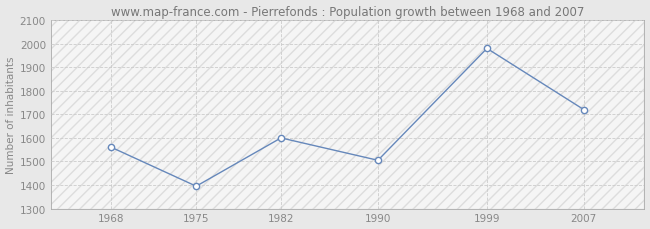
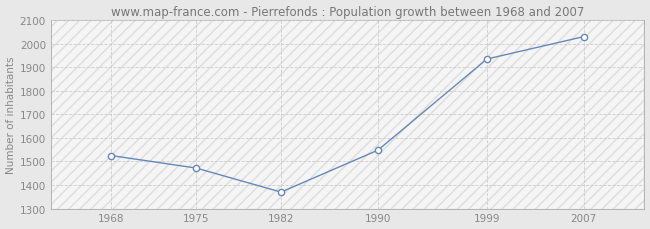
1968: 1560 -> 1525
1975: 1395 -> 1472
1982: 1600 -> 1370
1990: 1505 -> 1548
1999: 1980 -> 1935
2007: 1720 -> 2030
